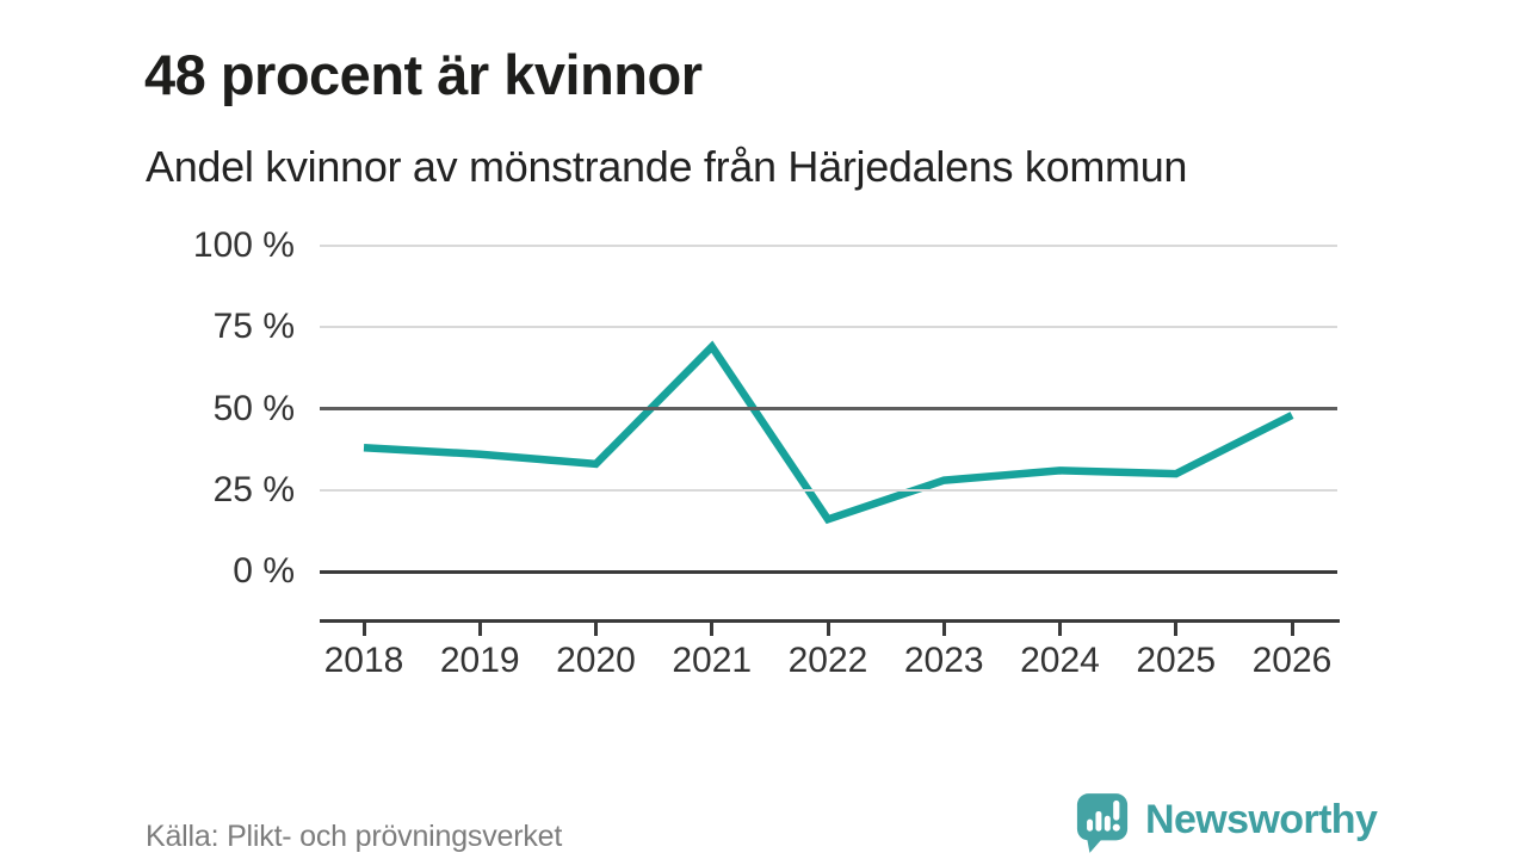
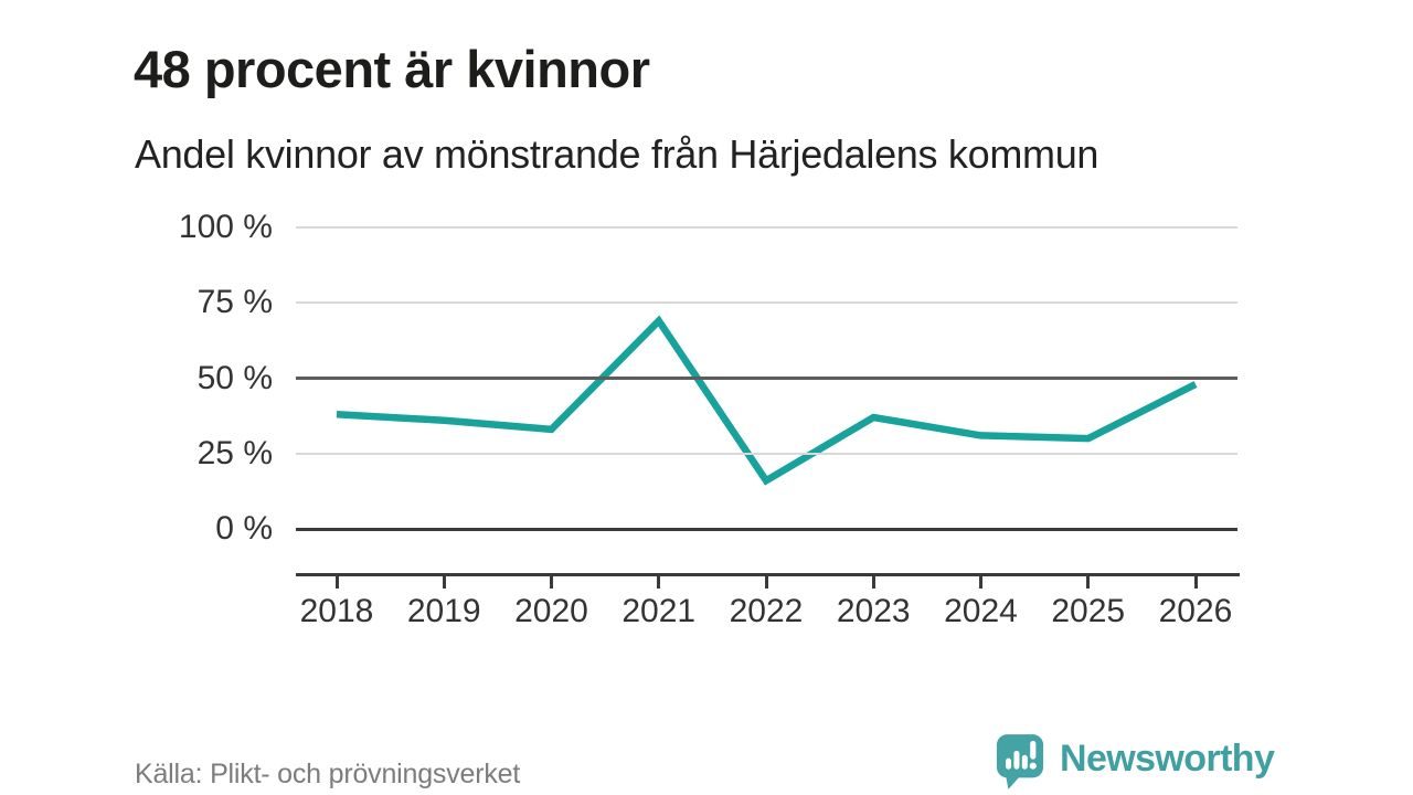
2023: 28% -> 37%
